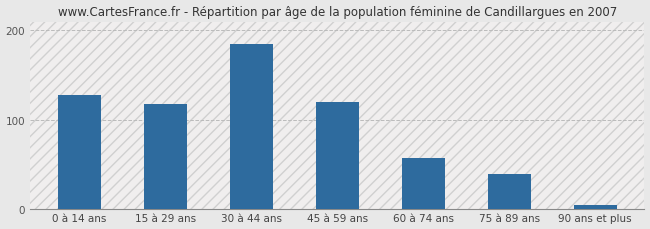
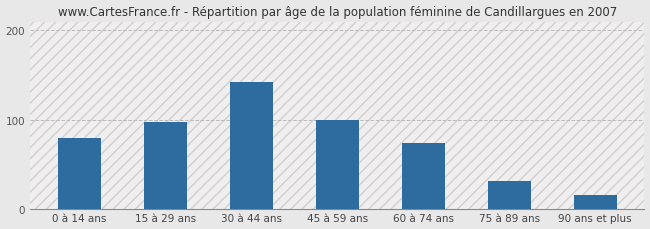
0 à 14 ans: 128 -> 80
15 à 29 ans: 118 -> 98
30 à 44 ans: 185 -> 142
45 à 59 ans: 120 -> 100
60 à 74 ans: 57 -> 74
75 à 89 ans: 40 -> 32
90 ans et plus: 5 -> 16
